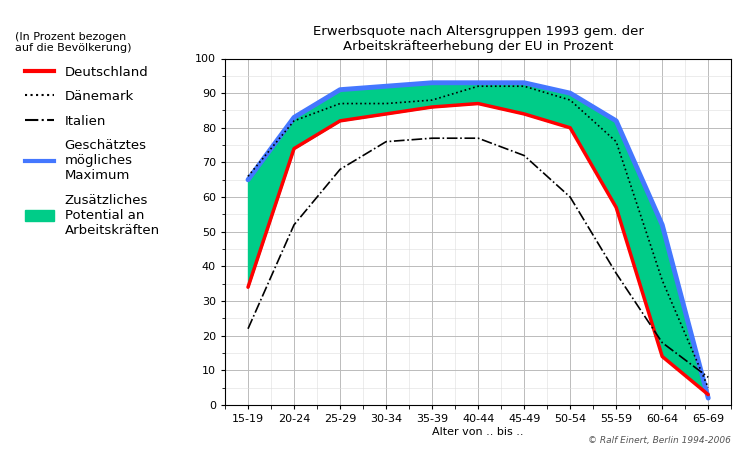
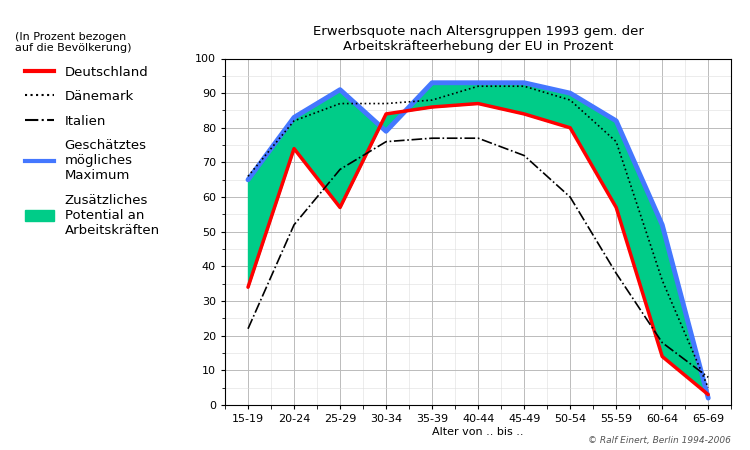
Deutschland/25-29: 82 -> 57
Geschätztes mögliches Maximum/30-34: 92 -> 79
